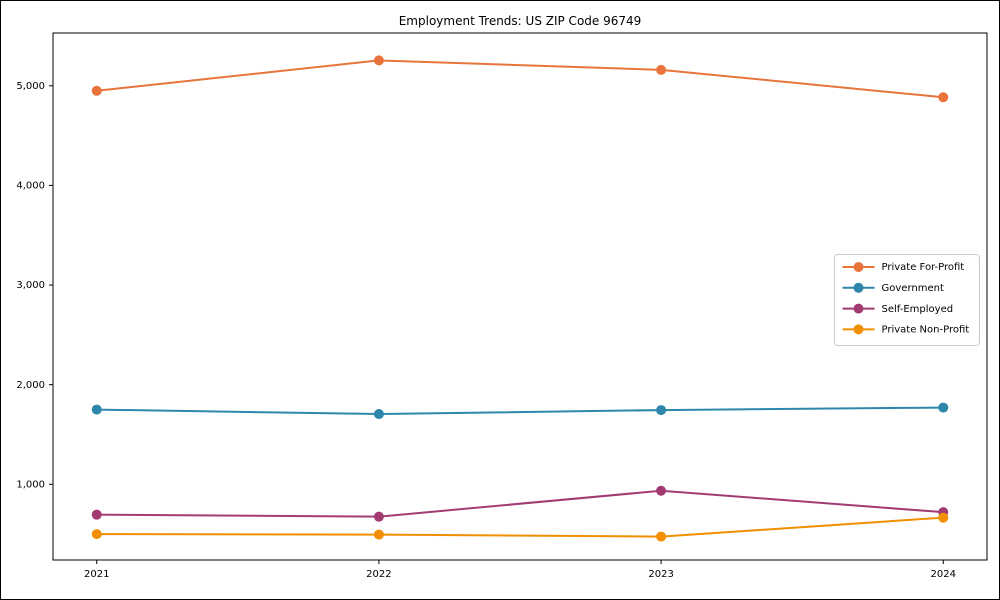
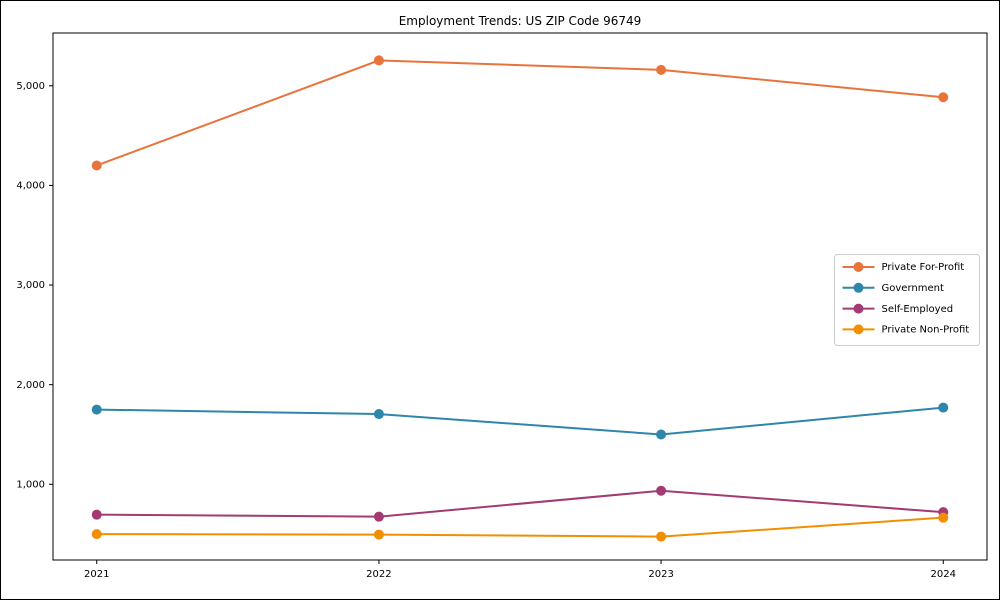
Private For-Profit/2021: 5000 -> 4200
Government/2023: 1700 -> 1500
